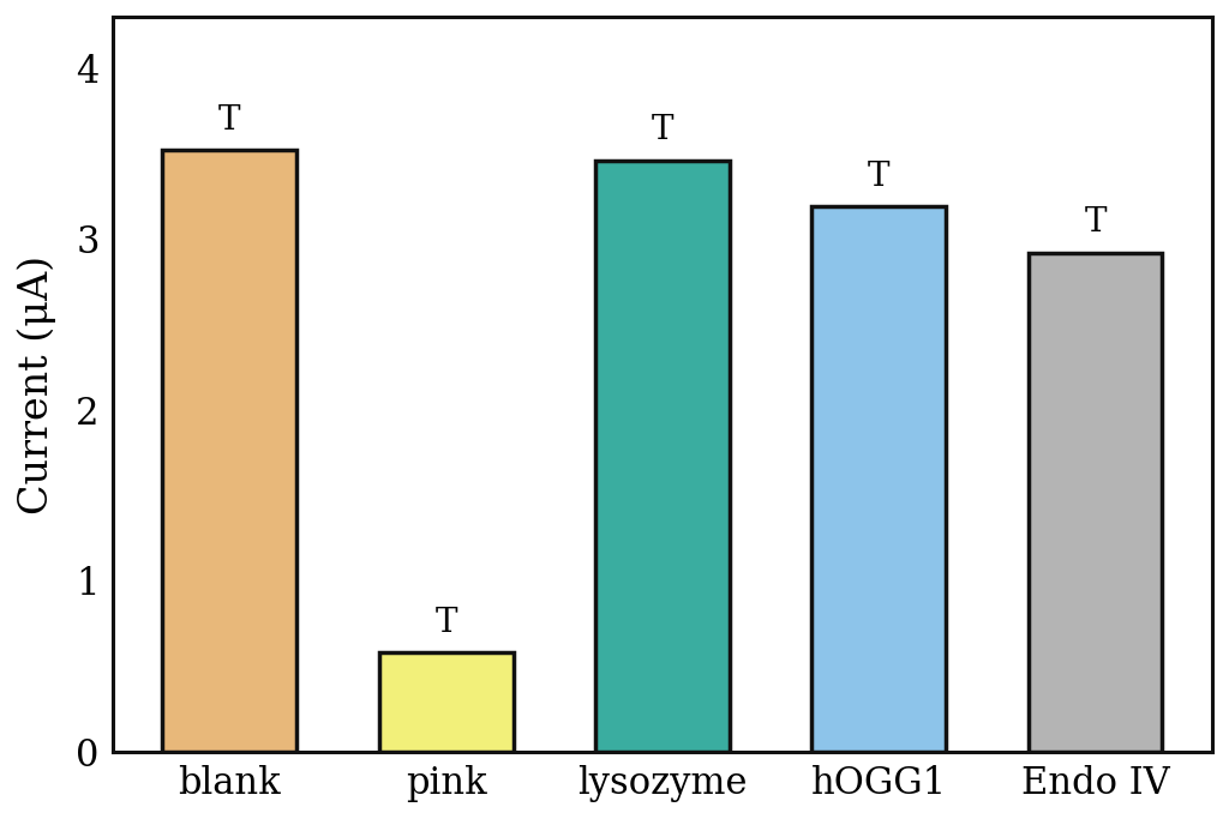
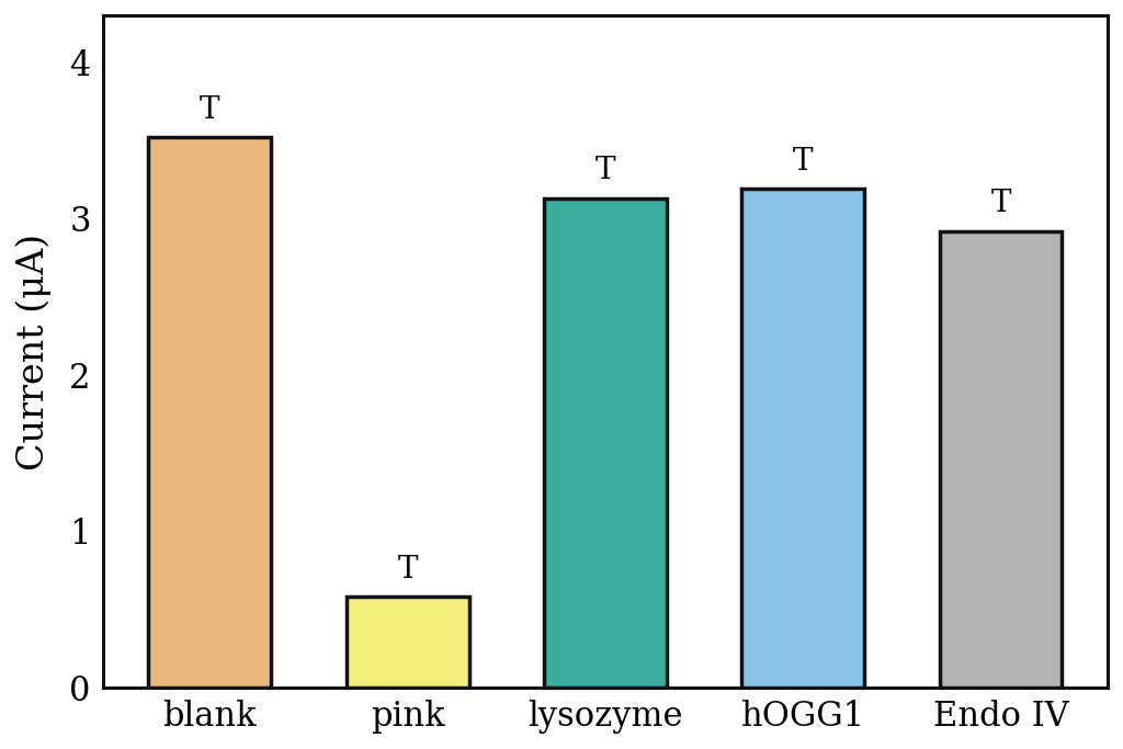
lysozyme: 3.46 -> 3.13
